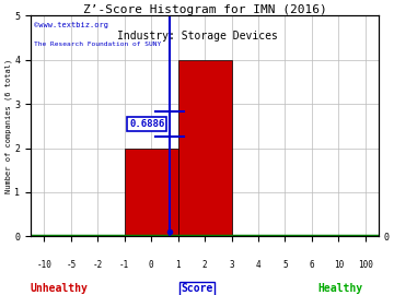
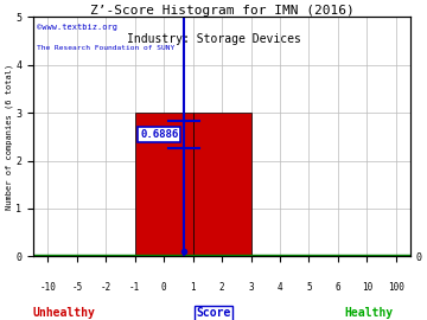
0: 2 -> 3
2: 4 -> 3
